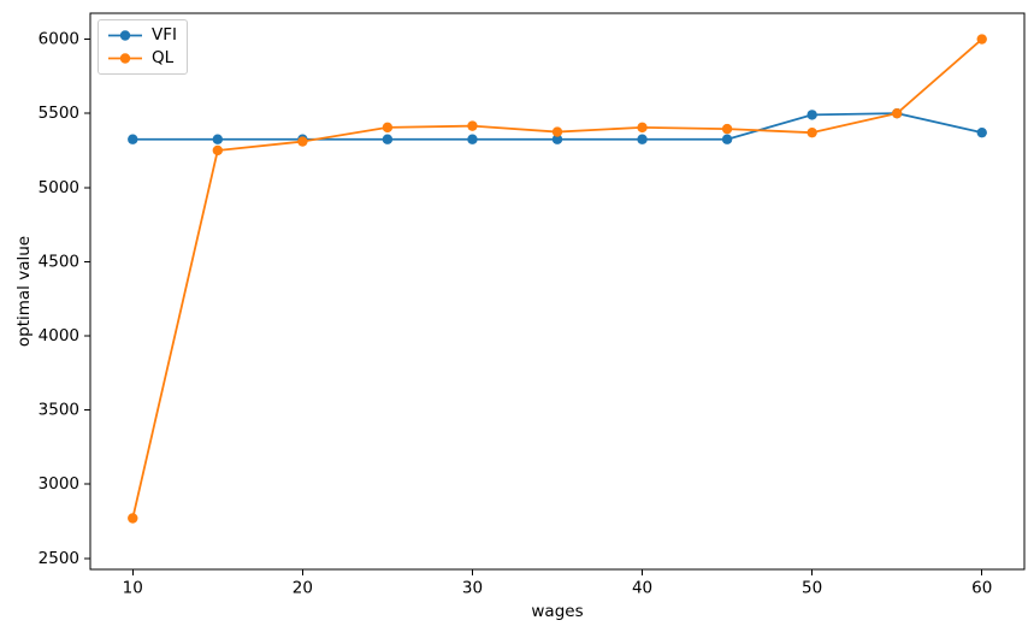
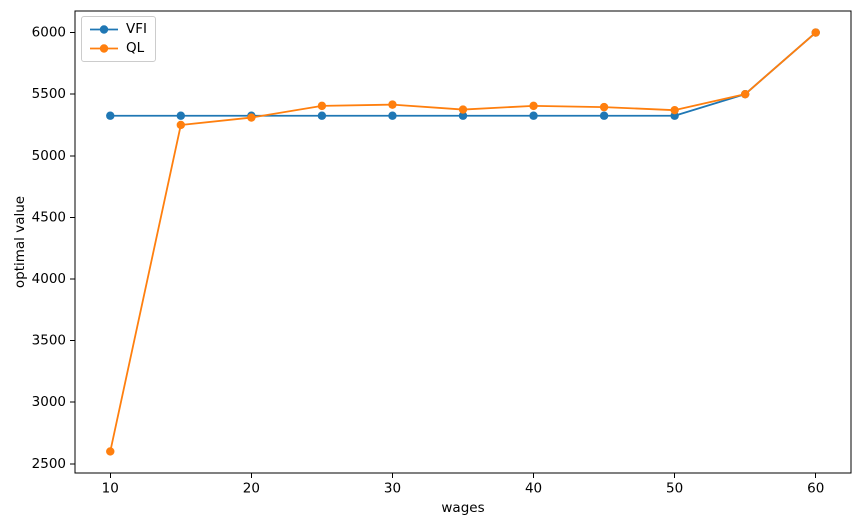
QL/10: 2770 -> 2600
VFI/50: 5490 -> 5320
VFI/60: 5370 -> 6000
